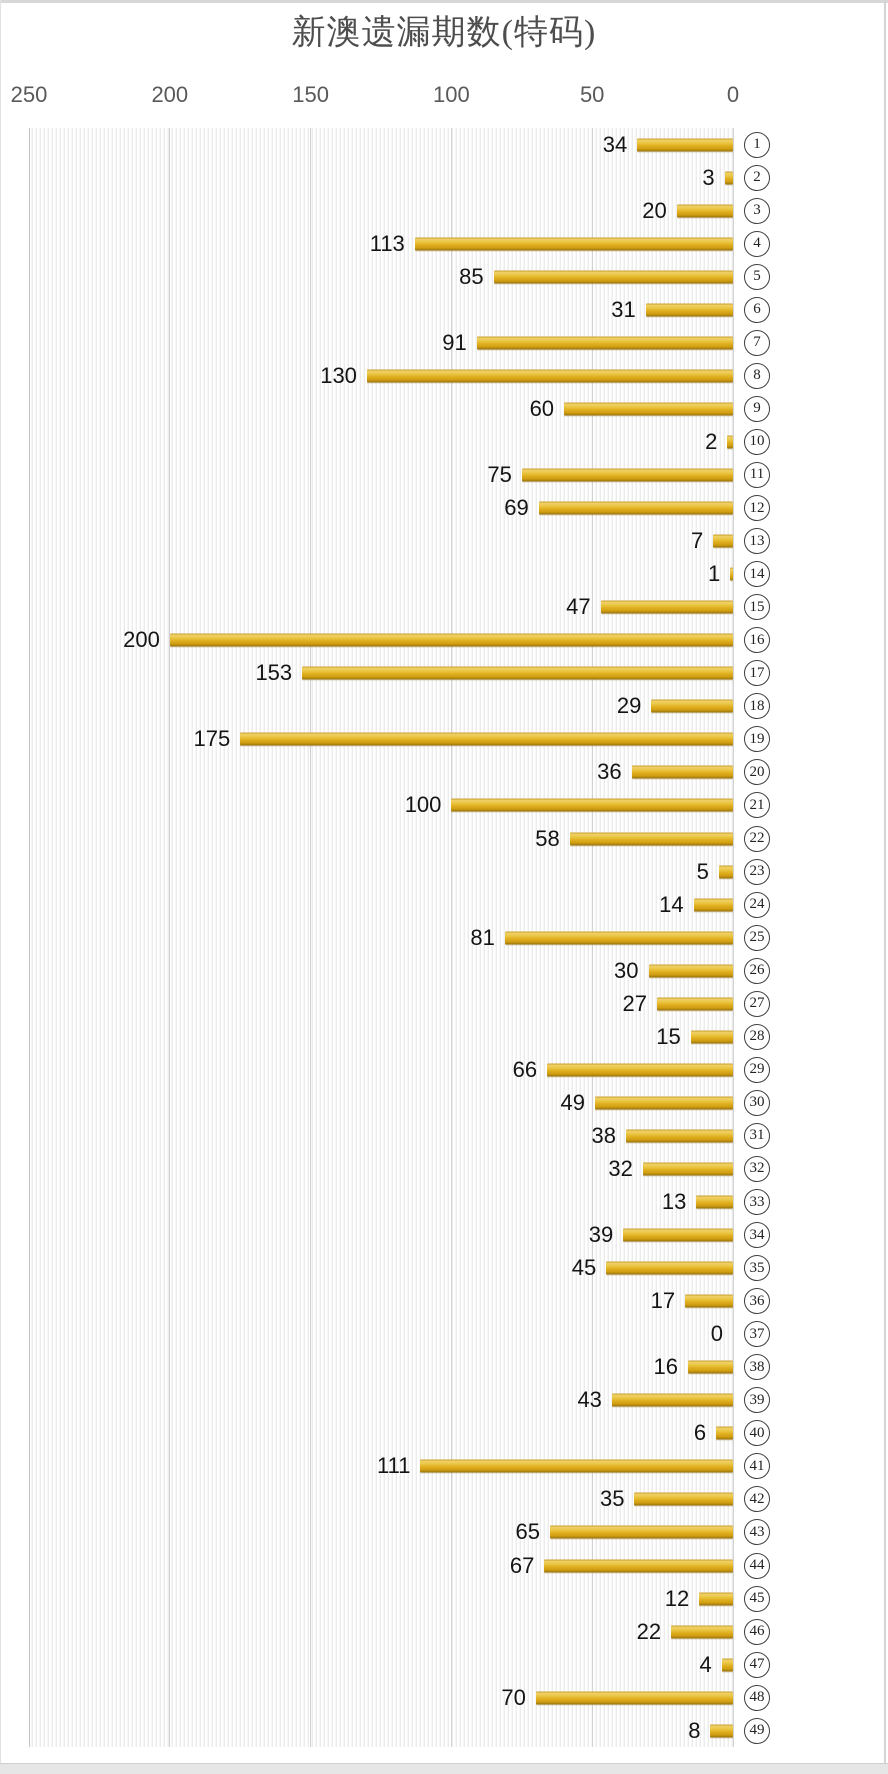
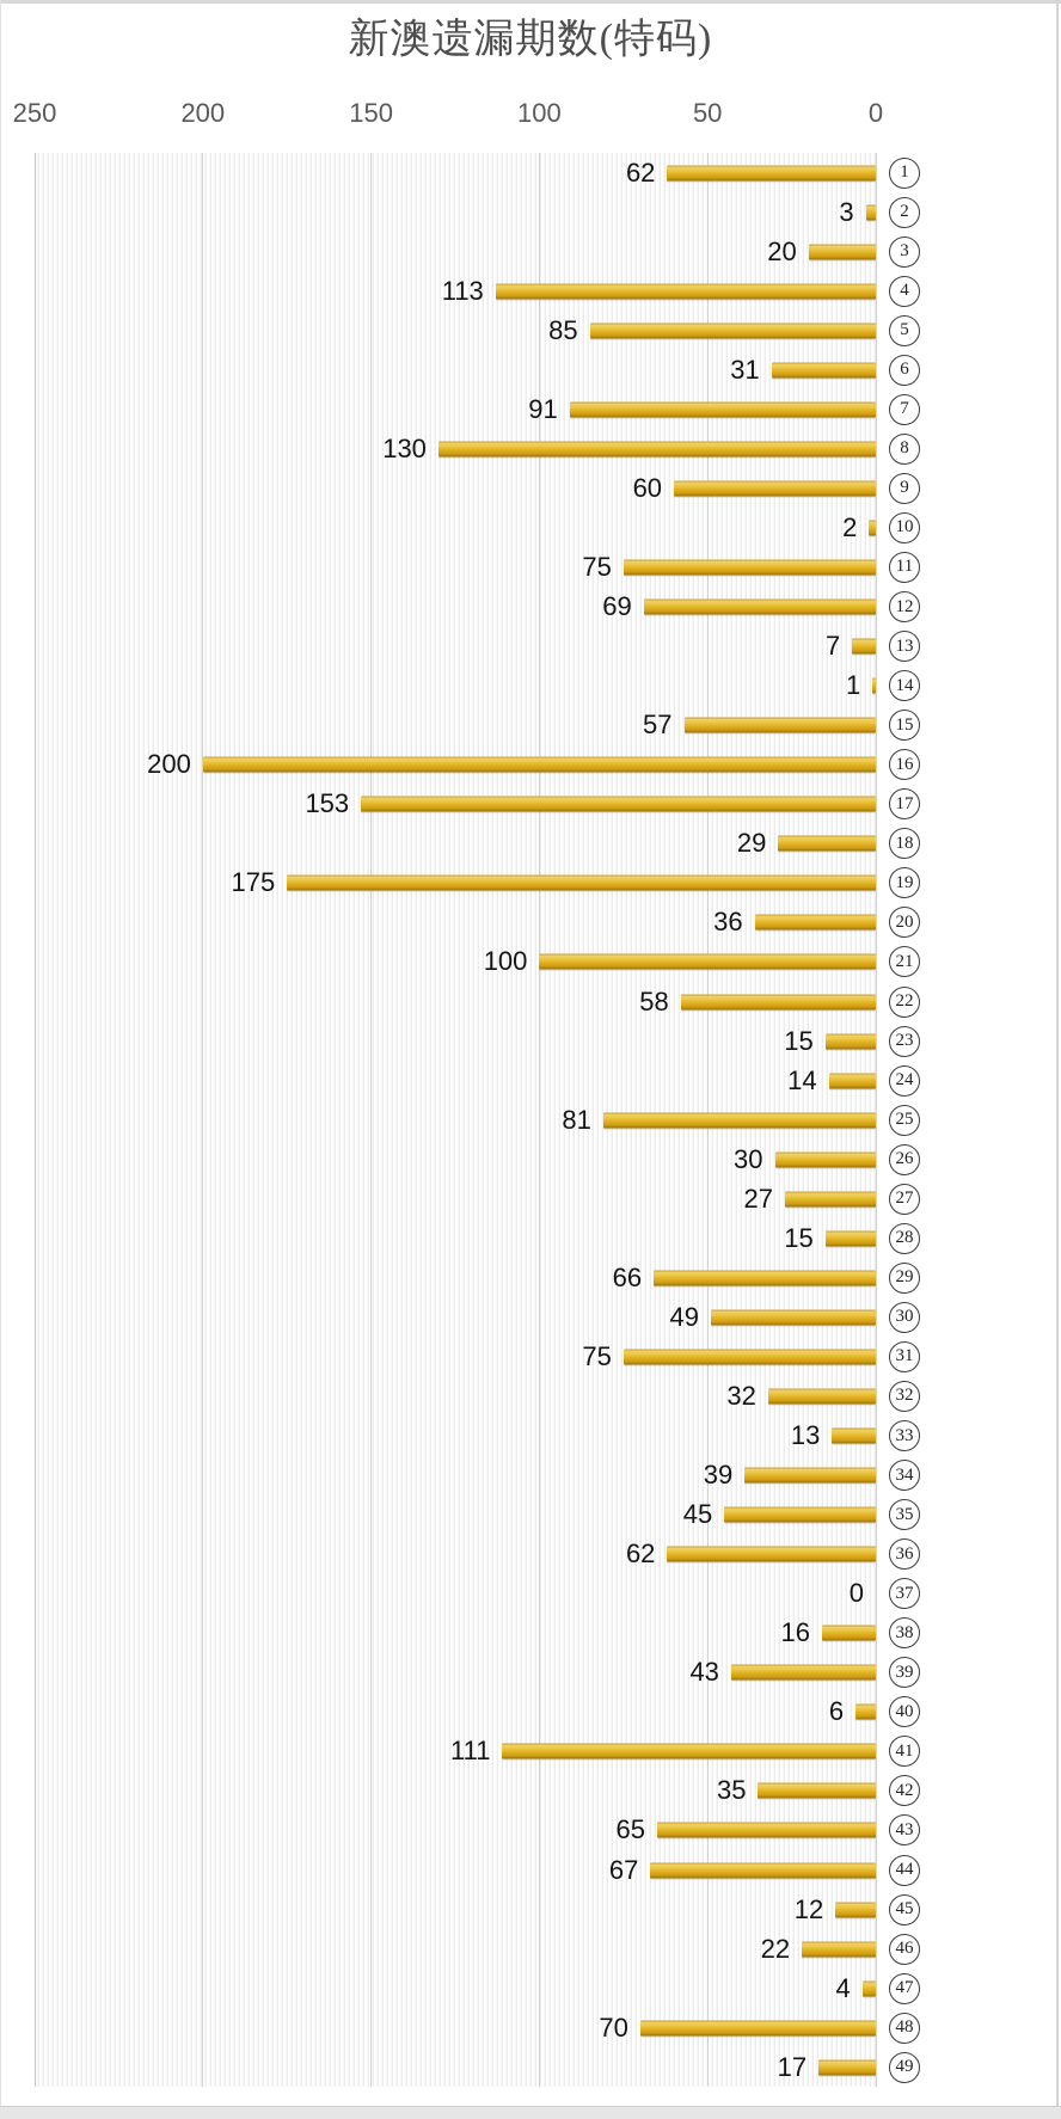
1: 34 -> 62
15: 47 -> 57
23: 5 -> 15
31: 38 -> 75
36: 17 -> 62
49: 8 -> 17
